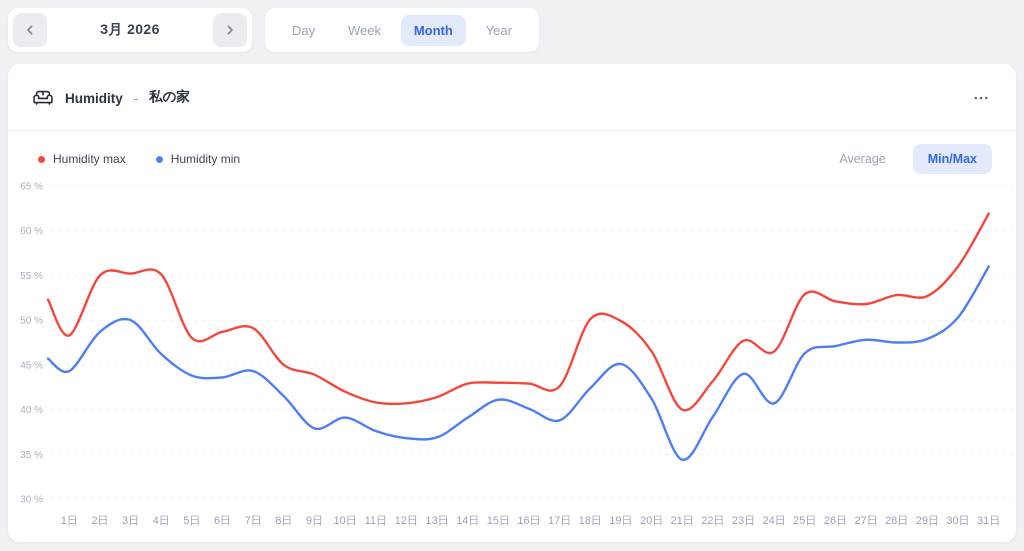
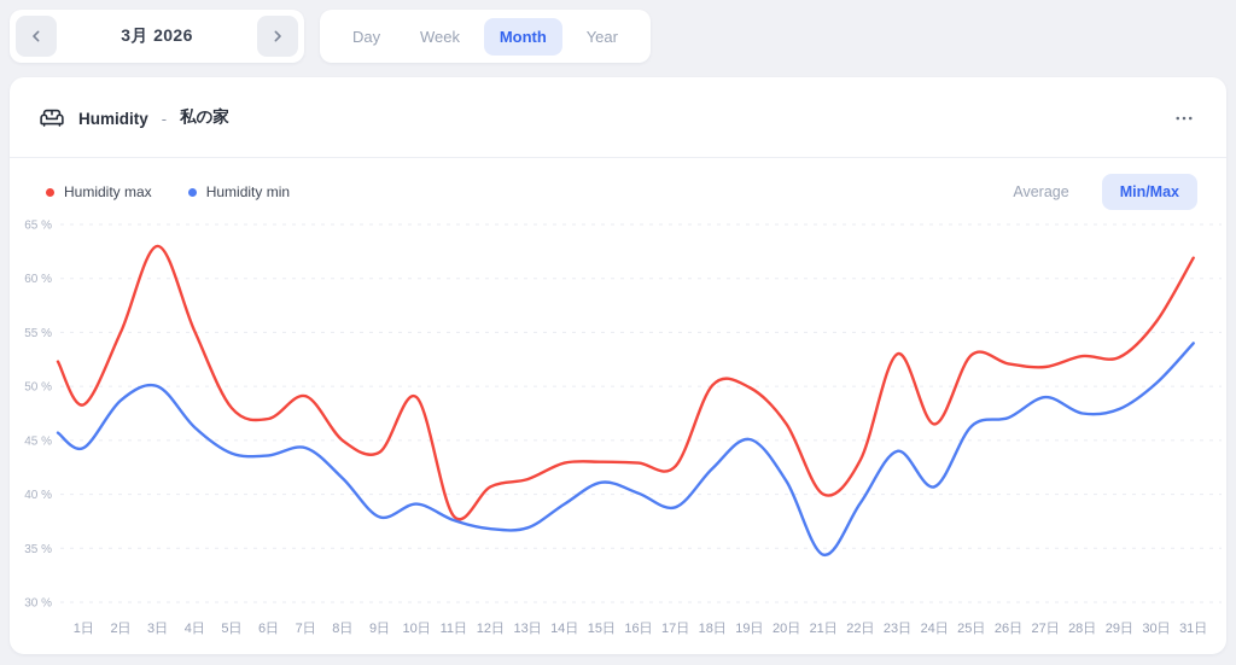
Humidity max/3日: 55% -> 63%
Humidity max/6日: 49% -> 47%
Humidity max/10日: 42% -> 49%
Humidity max/11日: 41% -> 38%
Humidity max/23日: 48% -> 53%
Humidity min/27日: 48% -> 49%
Humidity min/31日: 56% -> 54%
